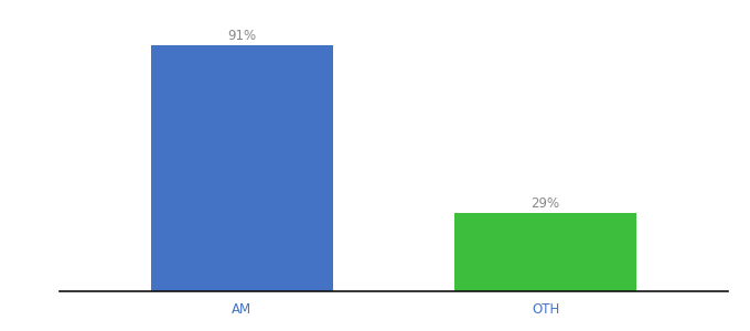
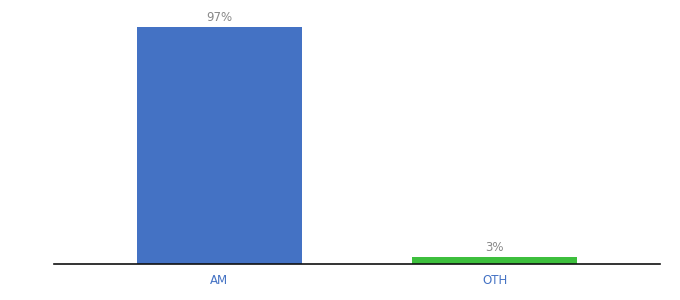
AM: 91% -> 97%
OTH: 29% -> 3%
